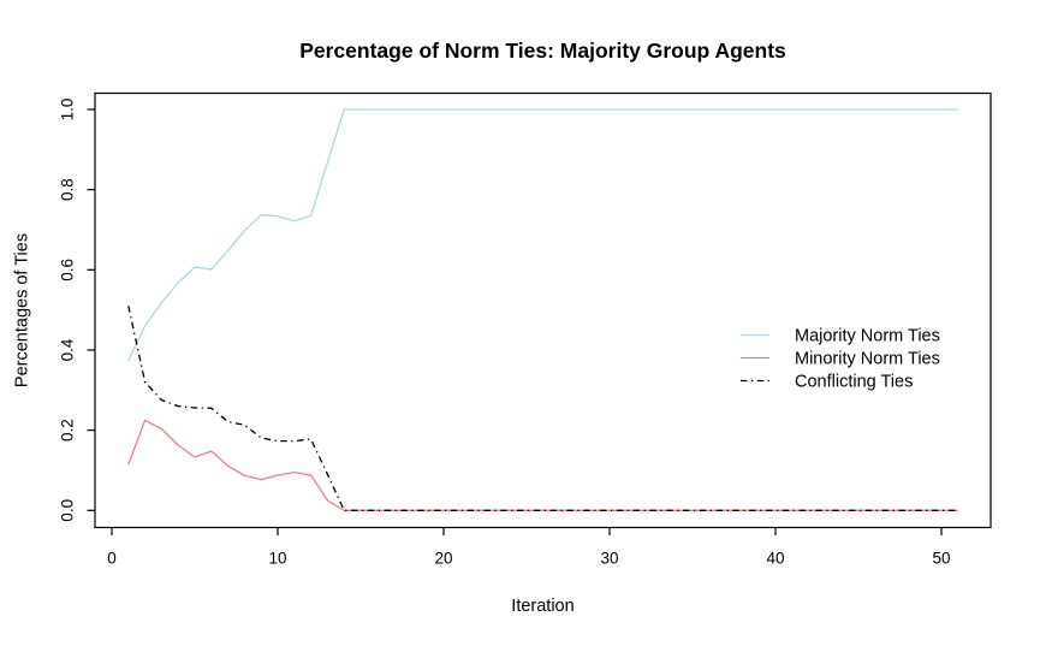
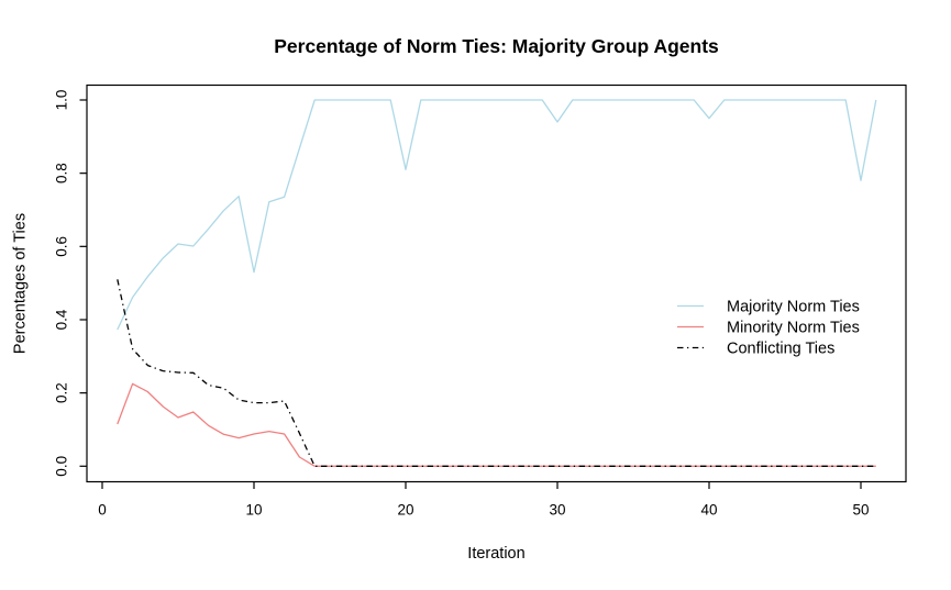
Majority Norm Ties/10: 0.73 -> 0.53
Majority Norm Ties/20: 1.00 -> 0.81
Majority Norm Ties/30: 1.00 -> 0.94
Majority Norm Ties/40: 1.00 -> 0.95
Majority Norm Ties/50: 1.00 -> 0.78
